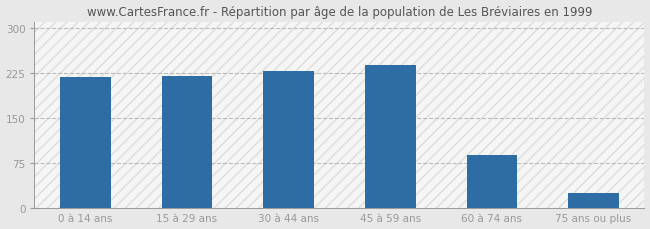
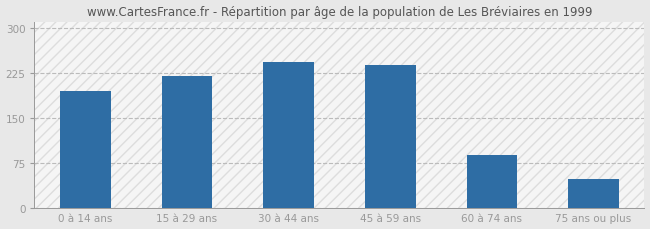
0 à 14 ans: 218 -> 194
30 à 44 ans: 228 -> 242
75 ans ou plus: 25 -> 48
